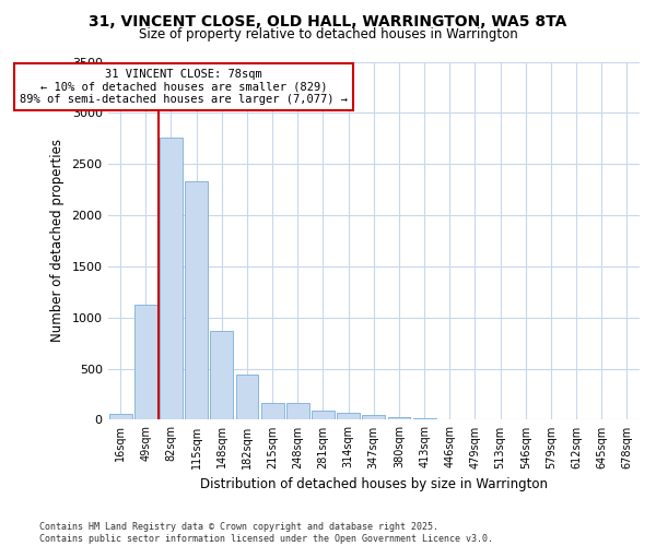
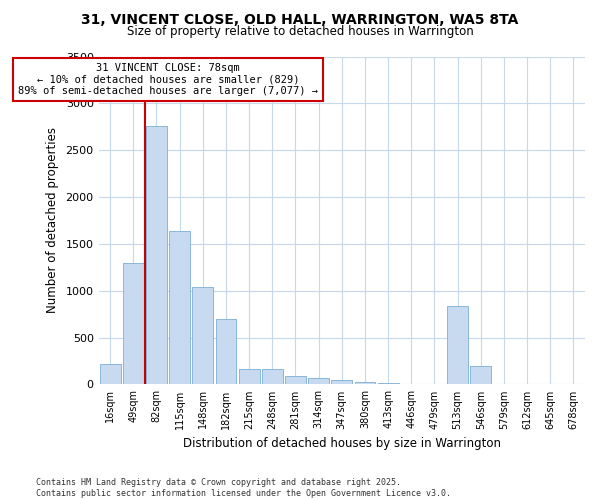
16sqm: 60 -> 220
49sqm: 1130 -> 1300
115sqm: 2330 -> 1640
148sqm: 870 -> 1040
182sqm: 440 -> 700
513sqm: 0 -> 840
546sqm: 0 -> 200
